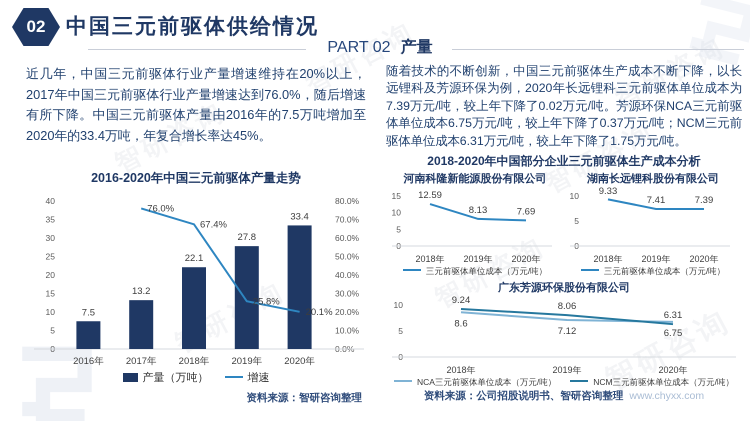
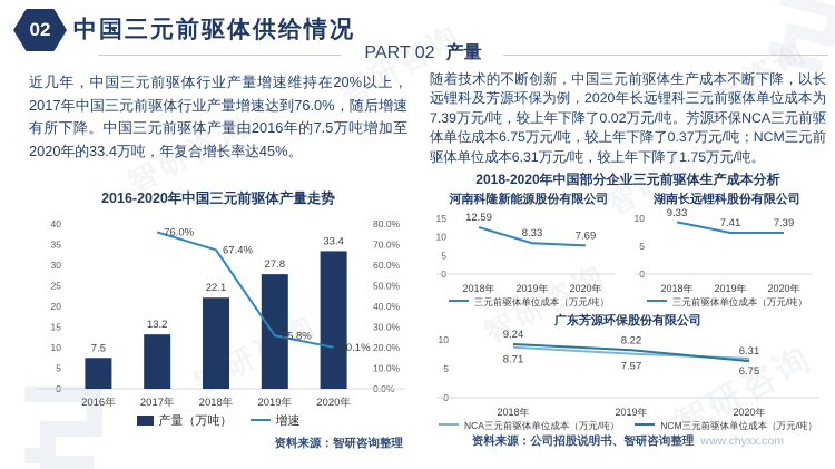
河南科隆新能源股份有限公司/2019年: 8.13 -> 8.33
广东芳源环保股份有限公司/NCA三元前驱体单位成本（万元/吨）/2018年: 8.6 -> 8.71
广东芳源环保股份有限公司/NCA三元前驱体单位成本（万元/吨）/2019年: 7.12 -> 7.57
广东芳源环保股份有限公司/NCM三元前驱体单位成本（万元/吨）/2019年: 8.06 -> 8.22
